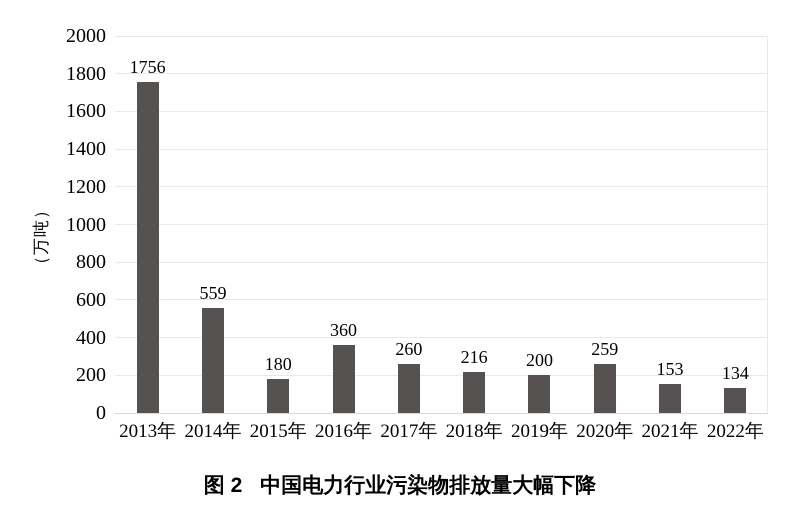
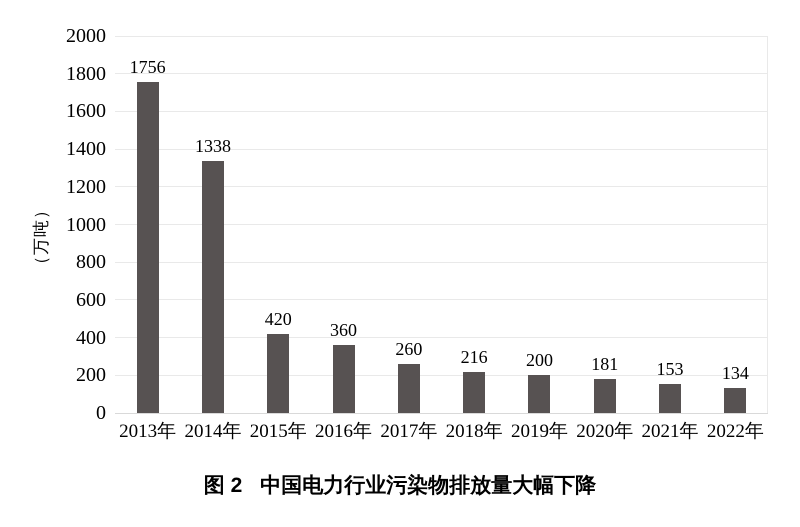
2014年: 559 -> 1338
2015年: 180 -> 420
2020年: 259 -> 181
